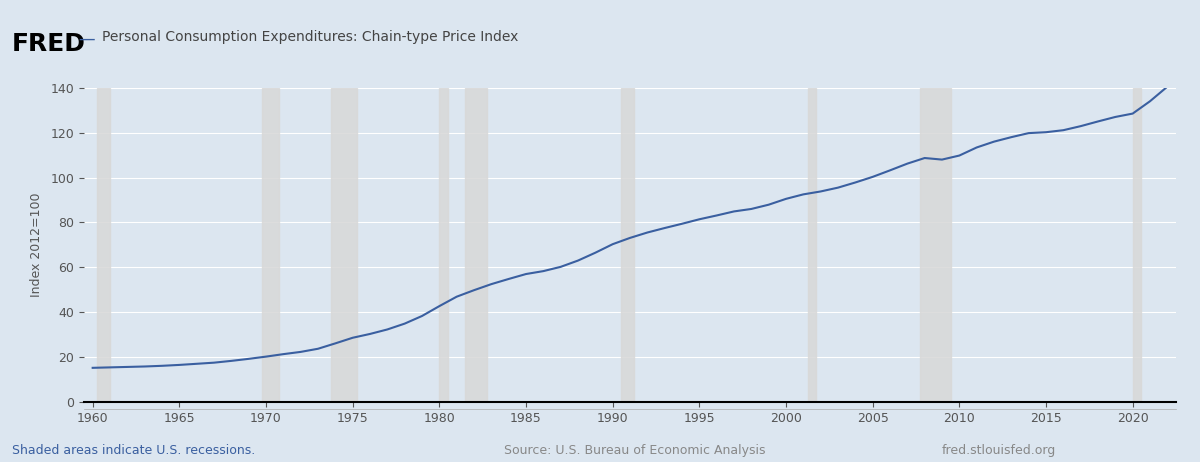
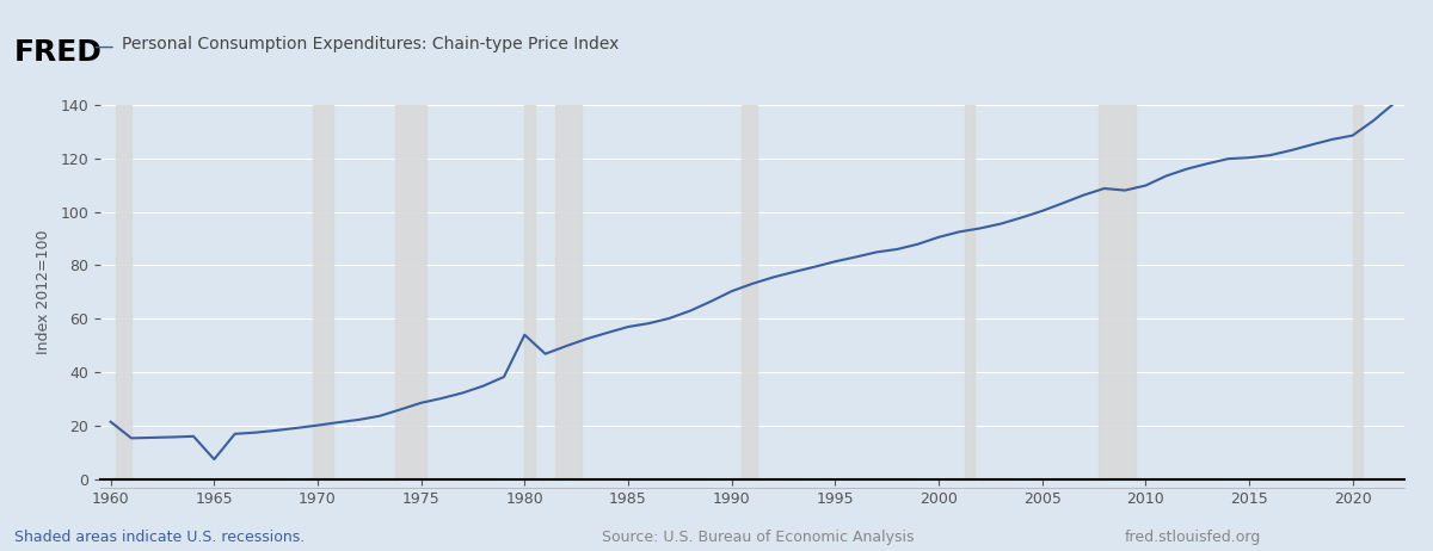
1960: 15.2 -> 21.5
1965: 16.5 -> 7.5
1980: 42.7 -> 54.0
